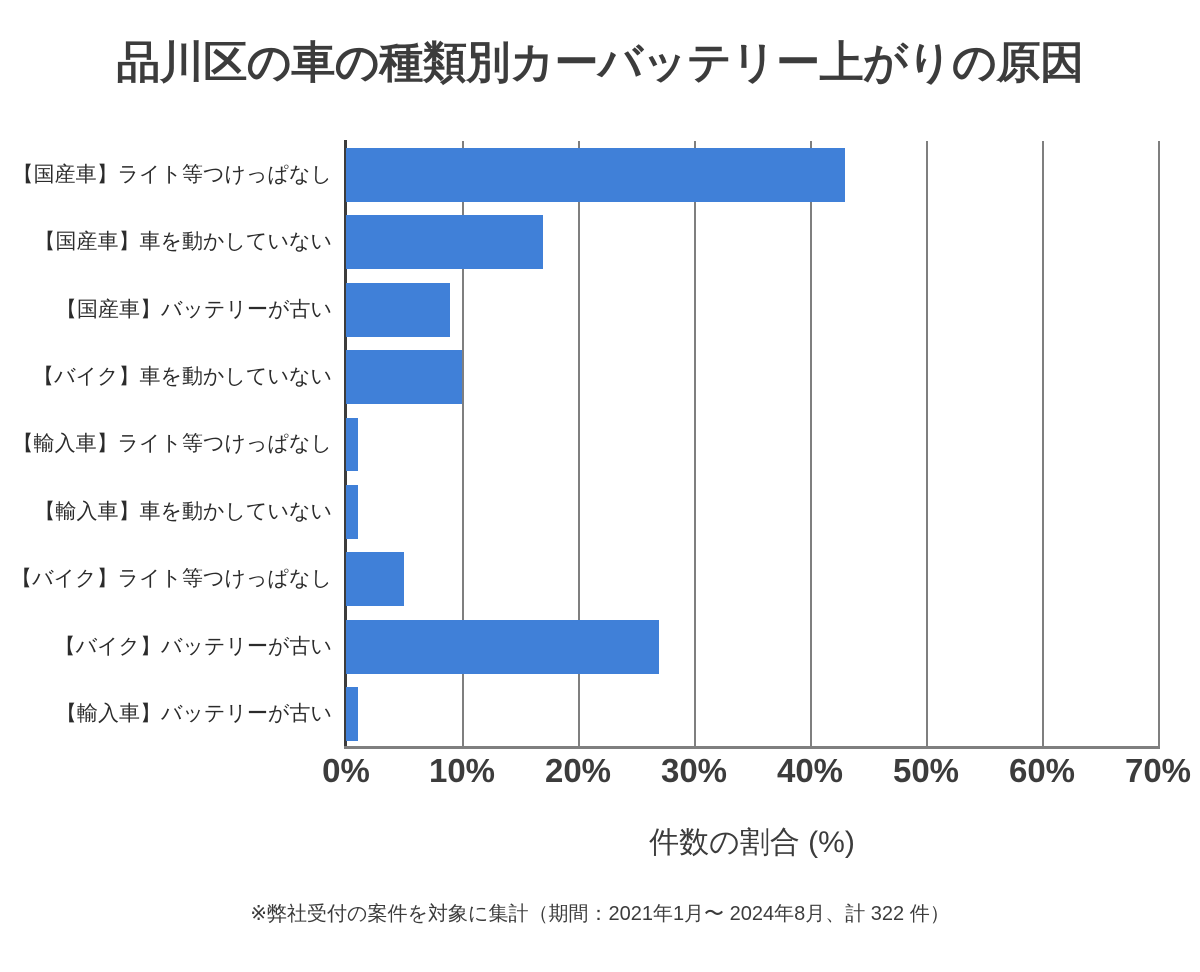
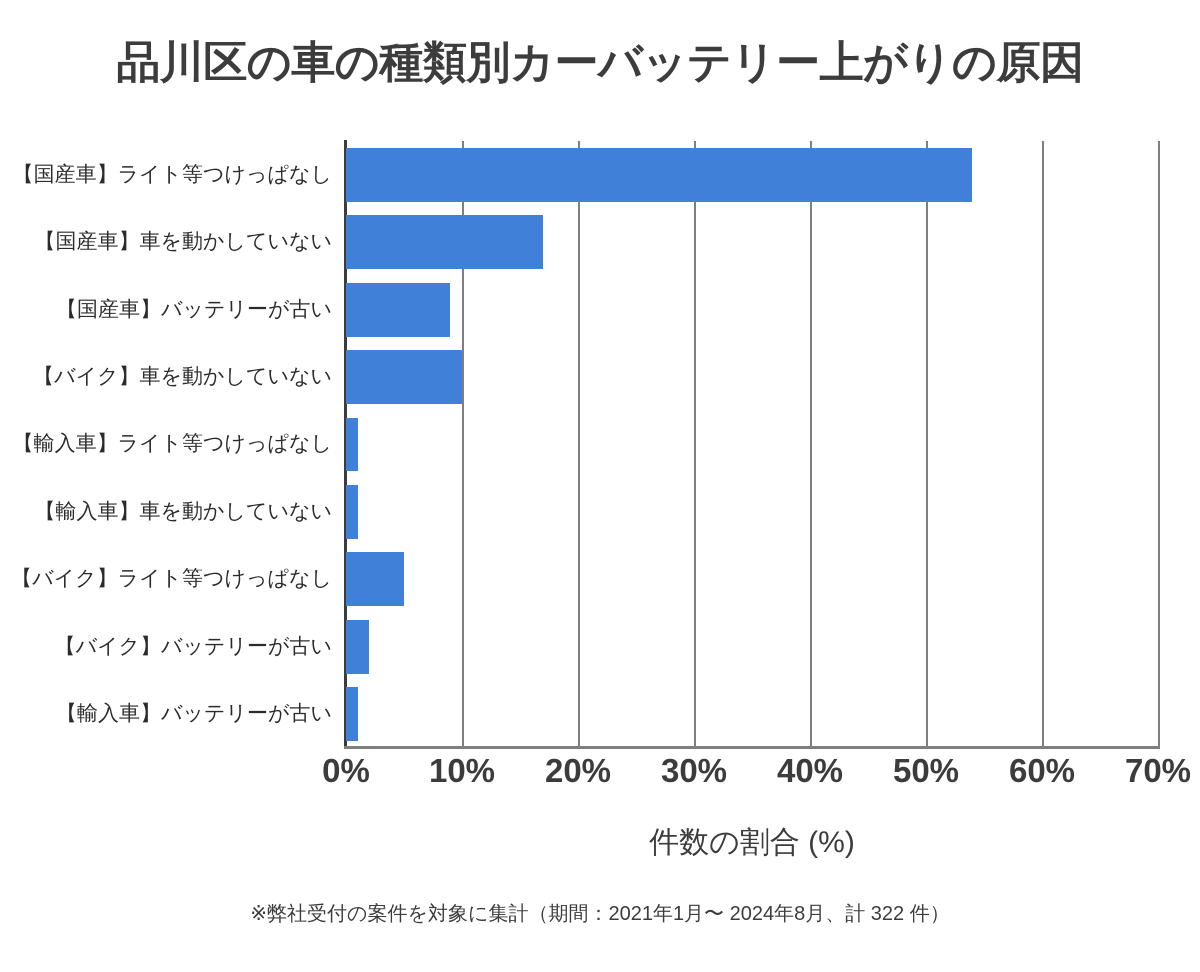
【国産車】ライト等つけっぱなし: 43% -> 54%
【バイク】バッテリーが古い: 27% -> 2%
